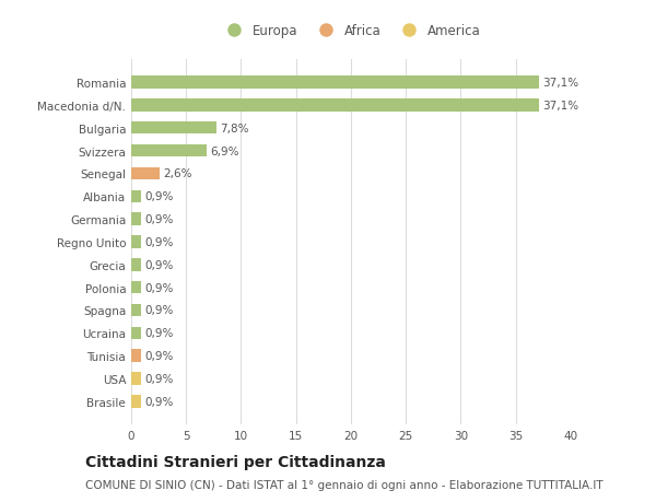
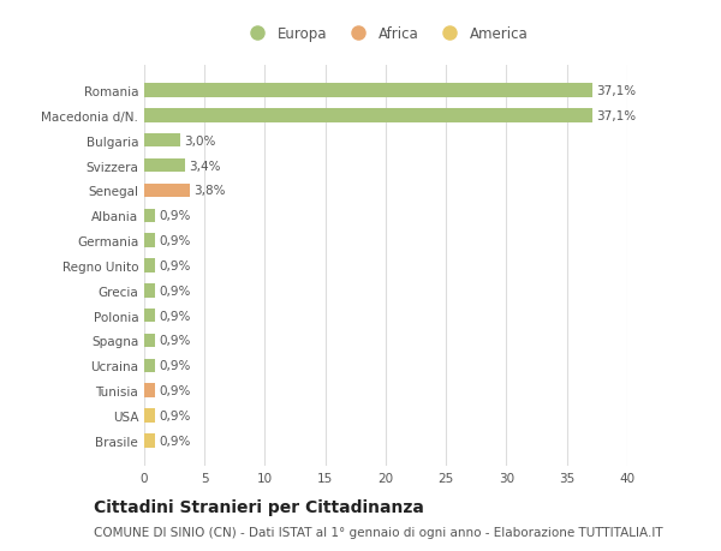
Bulgaria: 7,8% -> 3,0%
Svizzera: 6,9% -> 3,4%
Senegal: 2,6% -> 3,8%
